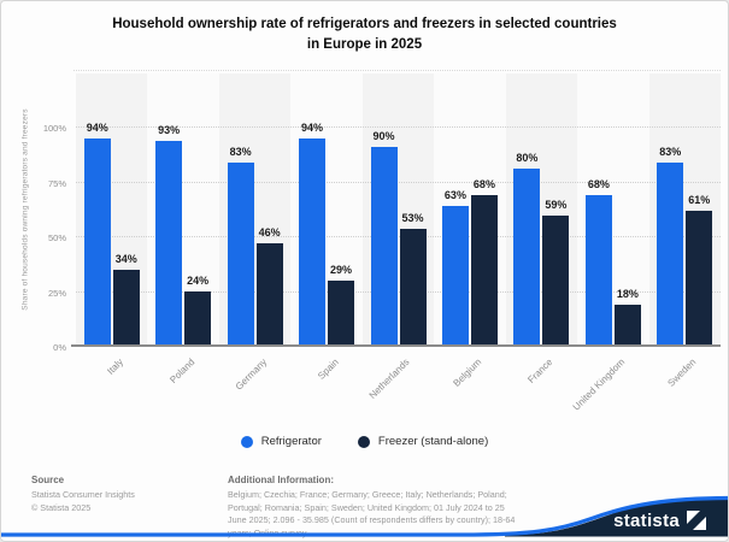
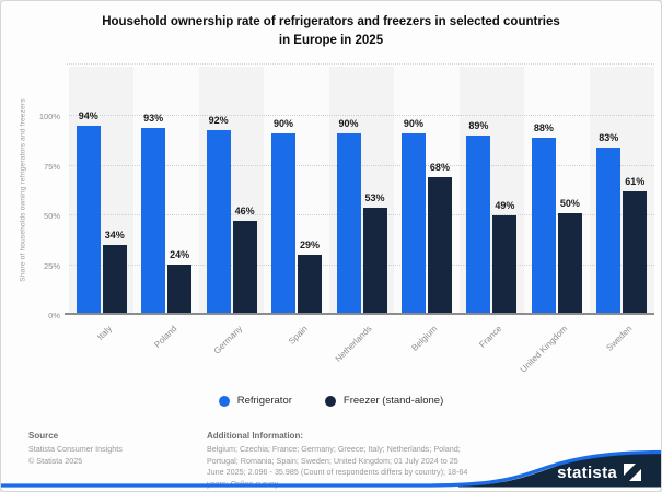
Refrigerator/Germany: 83% -> 92%
Refrigerator/Spain: 94% -> 90%
Refrigerator/Belgium: 63% -> 90%
Refrigerator/France: 80% -> 89%
Freezer (stand-alone)/France: 59% -> 49%
Refrigerator/United Kingdom: 68% -> 88%
Freezer (stand-alone)/United Kingdom: 18% -> 50%
